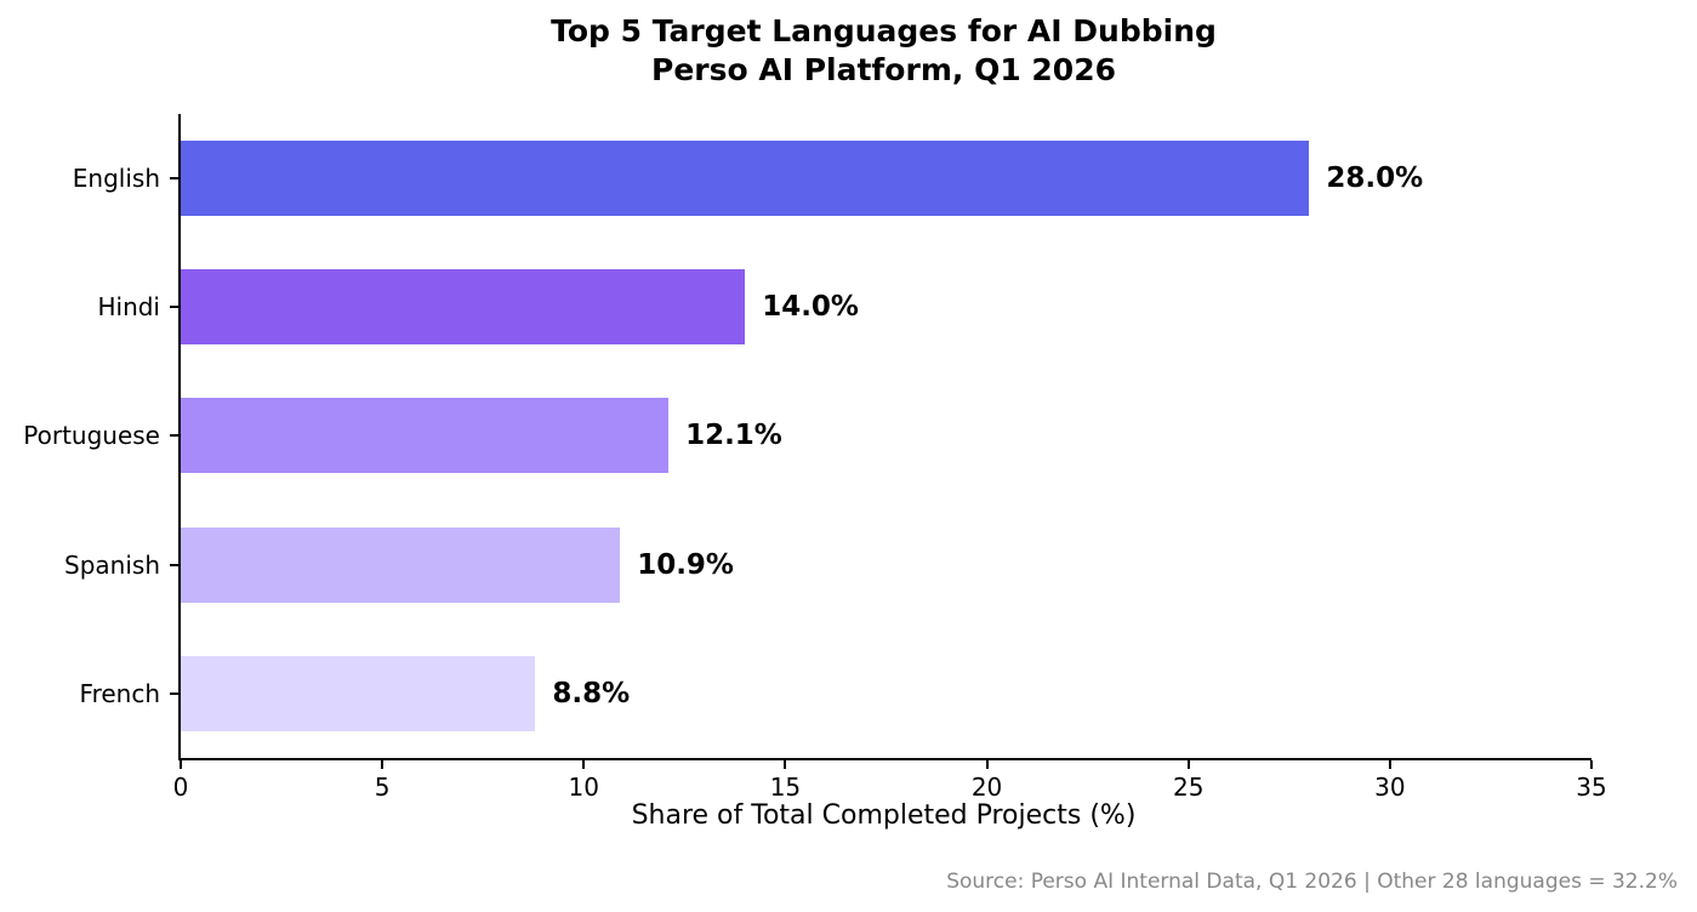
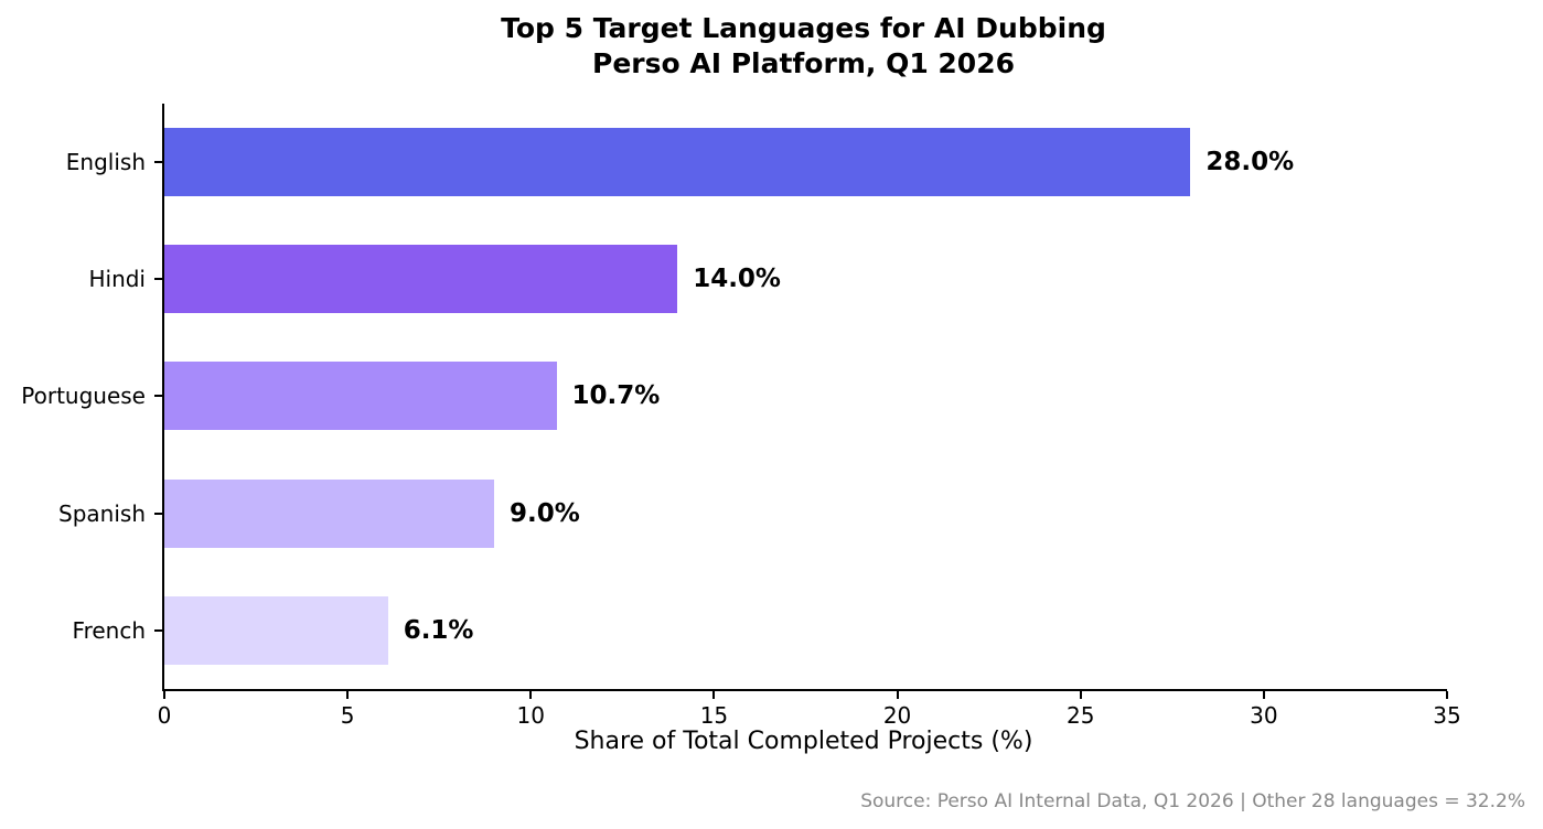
Portuguese: 12.1% -> 10.7%
Spanish: 10.9% -> 9.0%
French: 8.8% -> 6.1%
